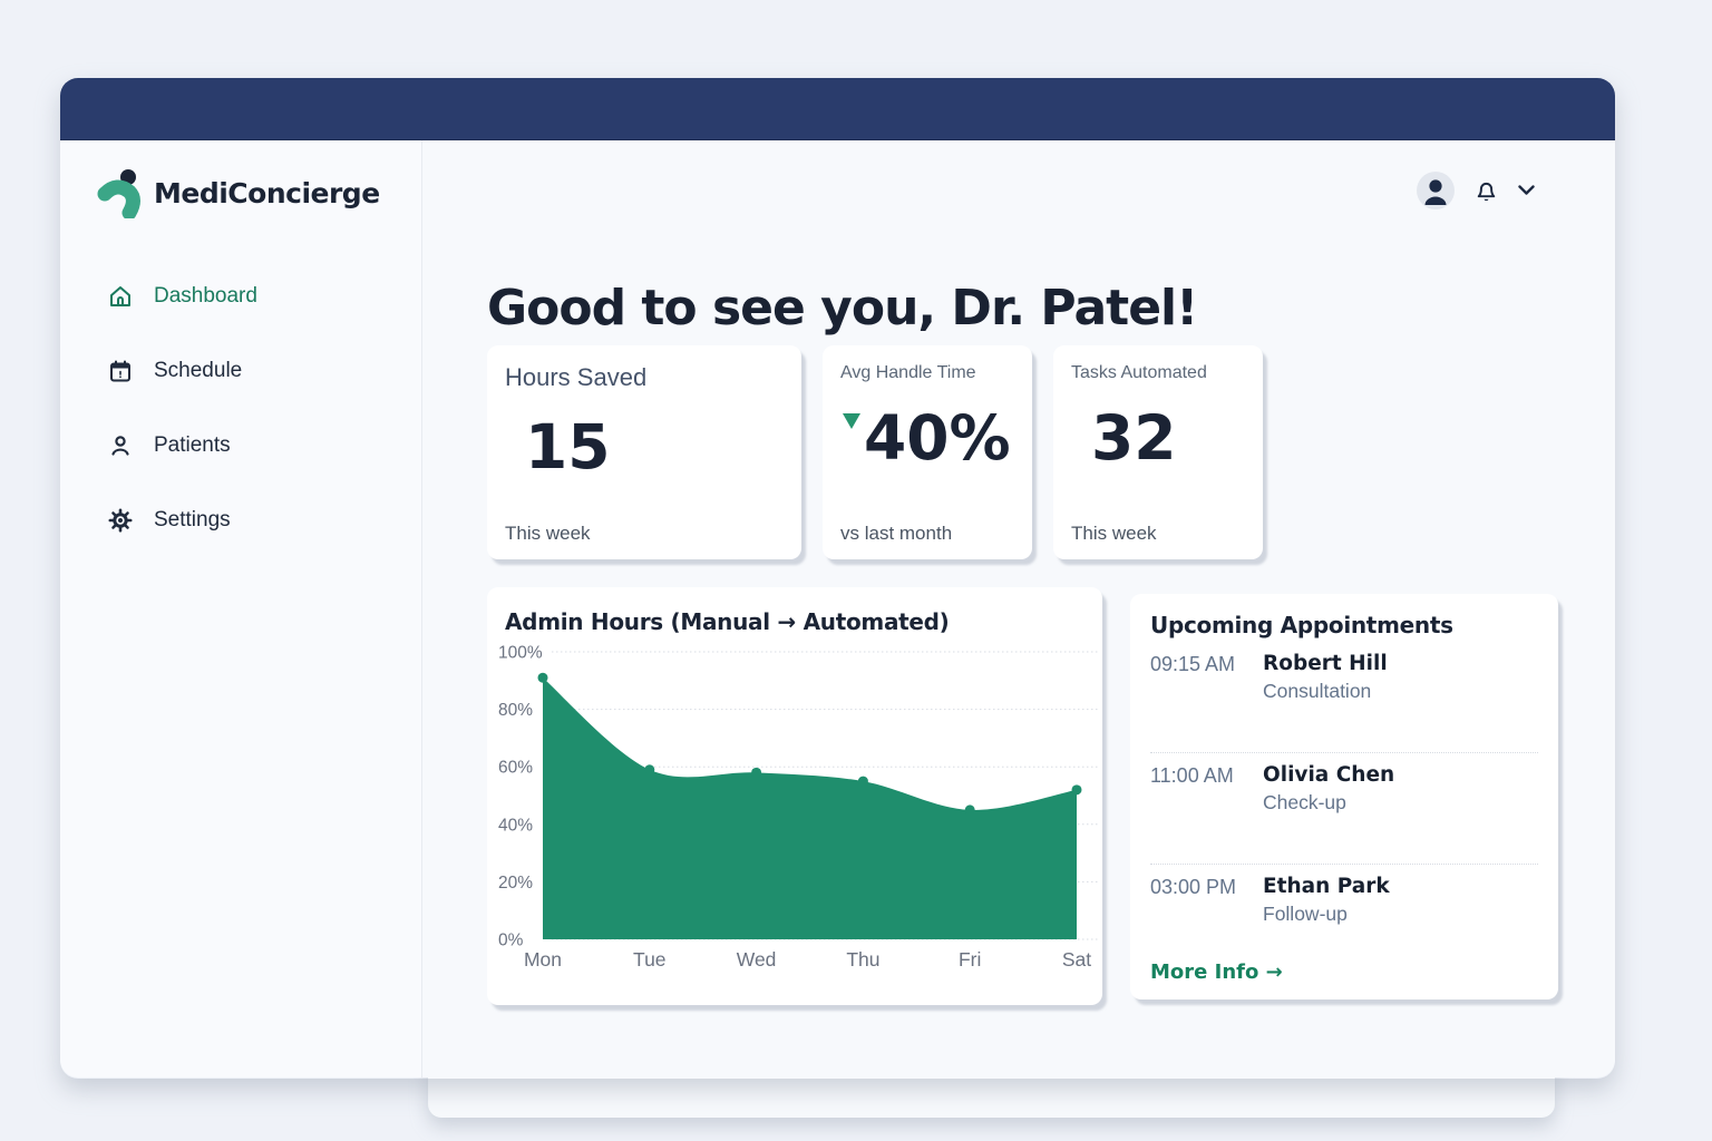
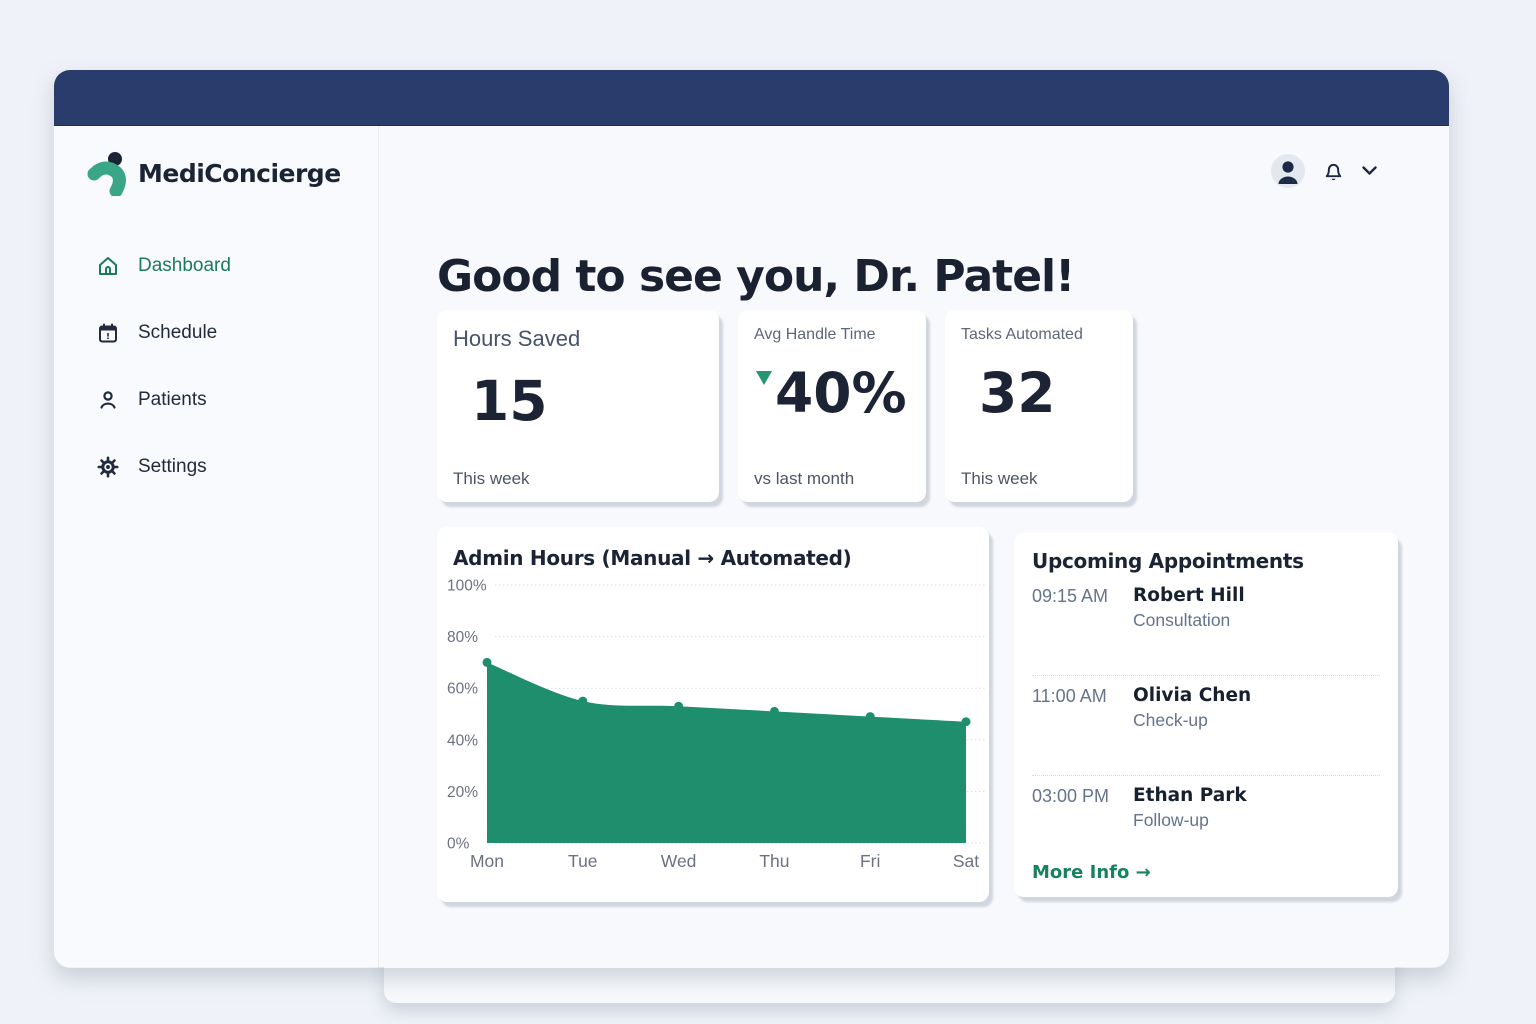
Mon: 91% -> 70%
Tue: 59% -> 55%
Wed: 58% -> 53%
Thu: 55% -> 51%
Fri: 45% -> 49%
Sat: 52% -> 47%
